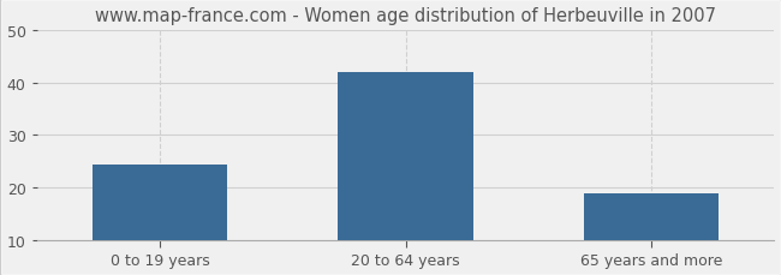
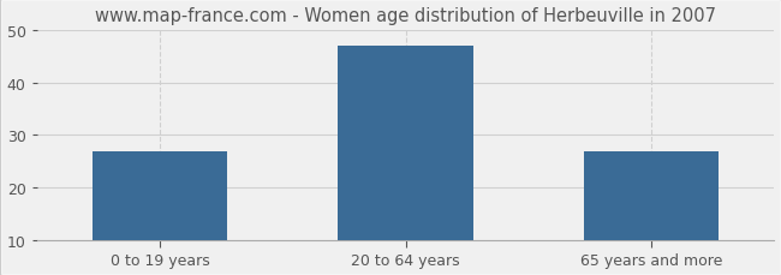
0 to 19 years: 24.5 -> 27.0
20 to 64 years: 42.0 -> 47.0
65 years and more: 19.0 -> 27.0
